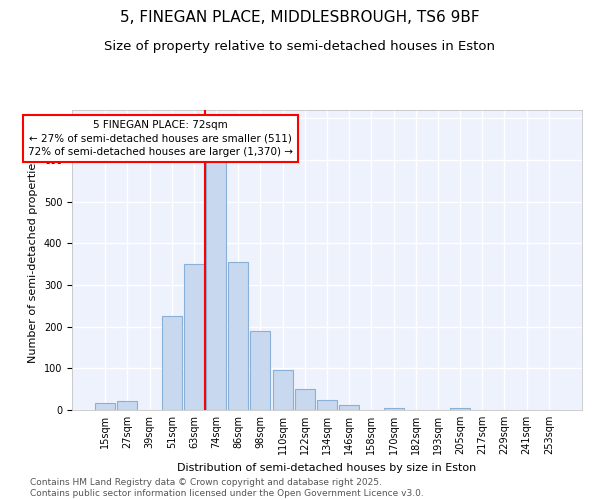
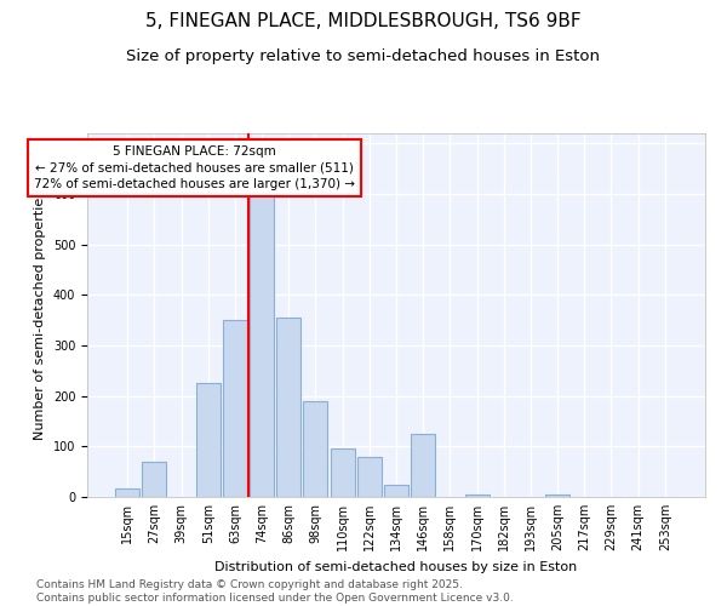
27sqm: 22 -> 70
122sqm: 50 -> 80
146sqm: 12 -> 125
